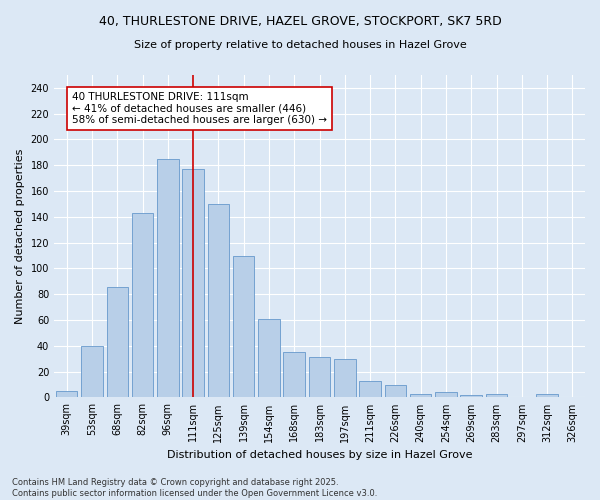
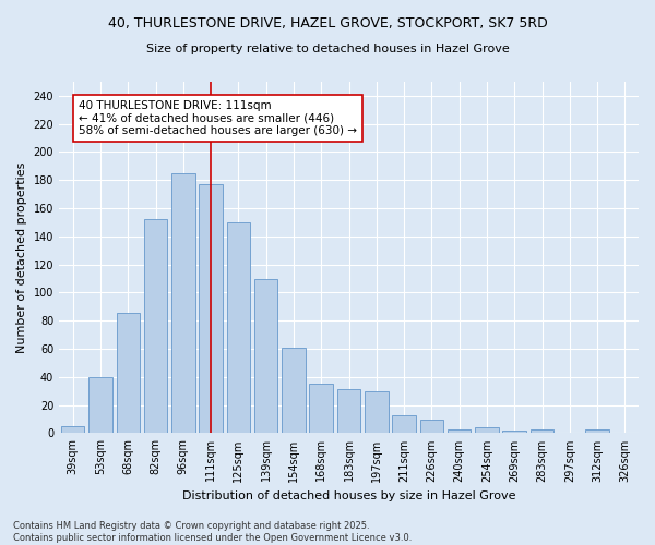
82sqm: 143 -> 152
